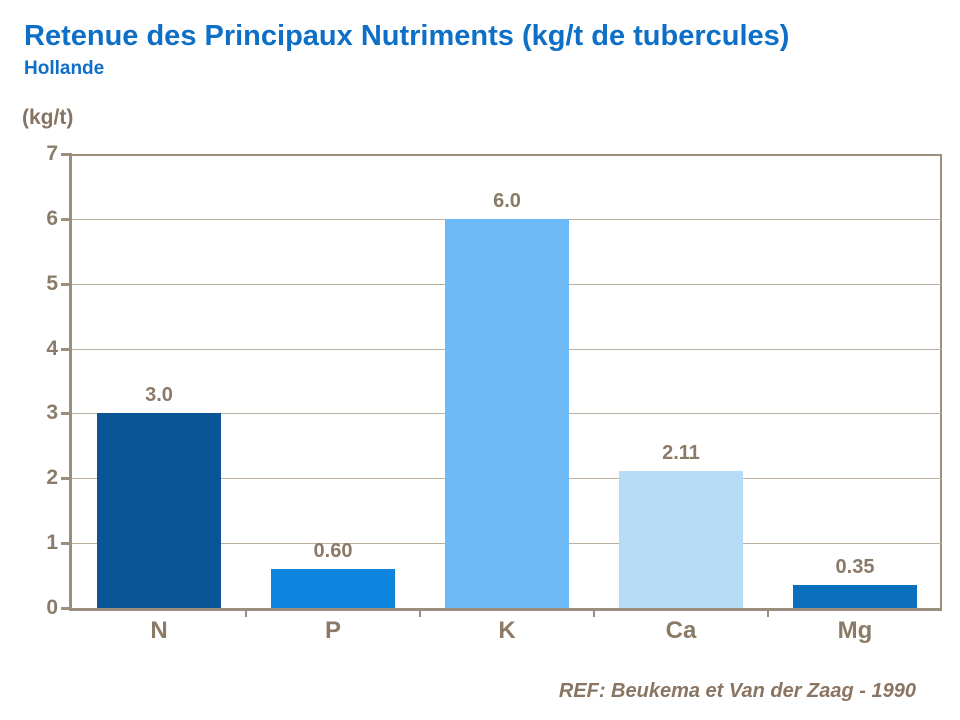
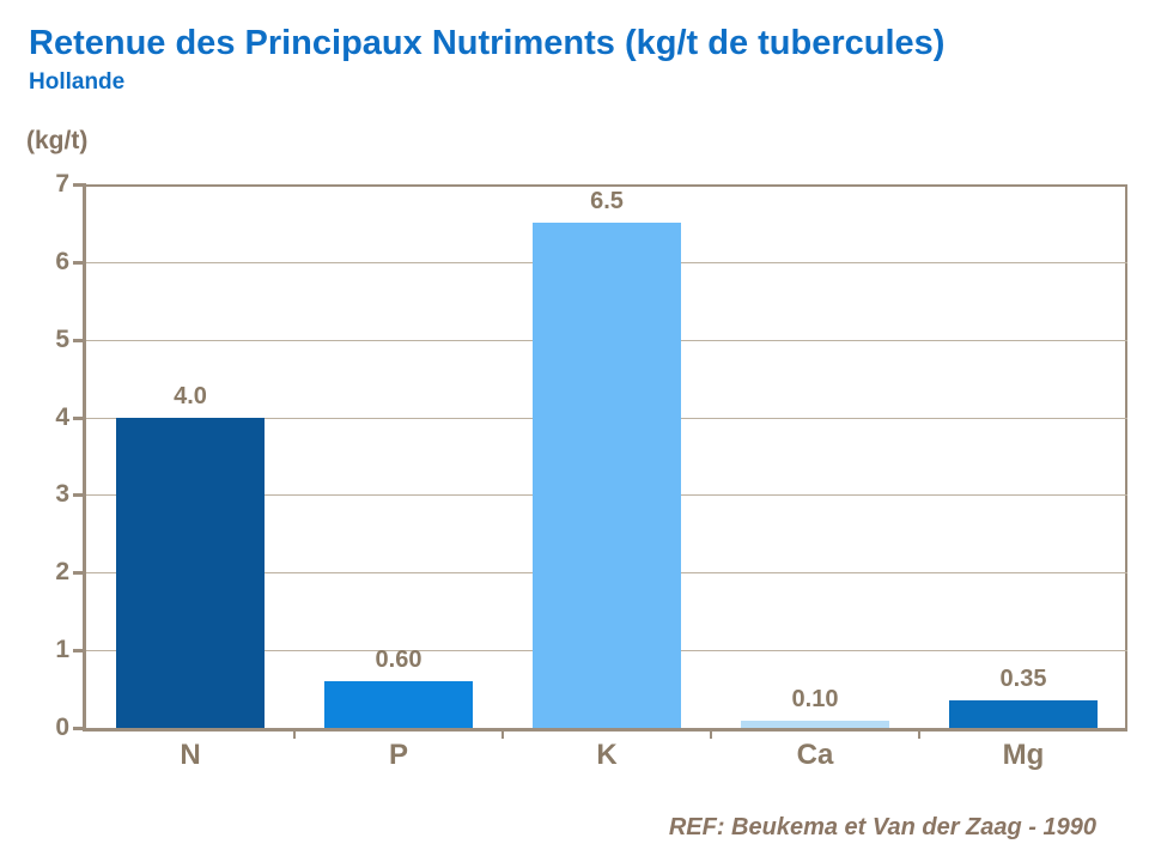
N: 3.0 -> 4.0
K: 6.0 -> 6.5
Ca: 2.11 -> 0.10
